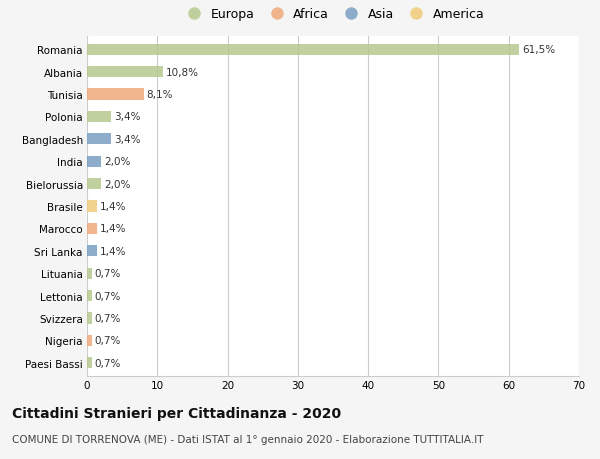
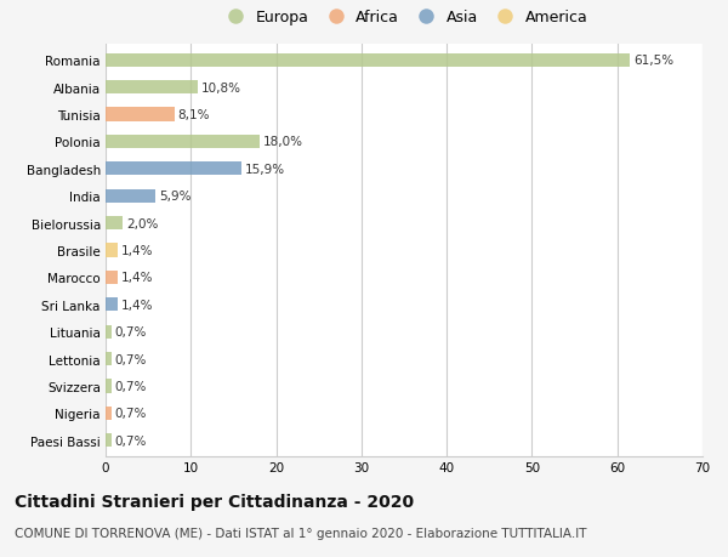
Polonia: 3,4% -> 18,0%
Bangladesh: 3,4% -> 15,9%
India: 2,0% -> 5,9%
